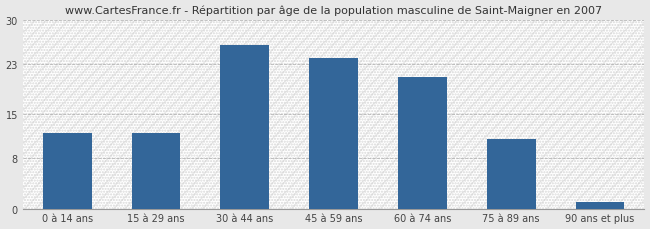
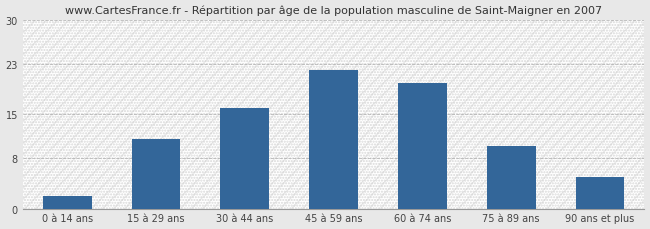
0 à 14 ans: 12 -> 2
15 à 29 ans: 12 -> 11
30 à 44 ans: 26 -> 16
45 à 59 ans: 24 -> 22
60 à 74 ans: 21 -> 20
75 à 89 ans: 11 -> 10
90 ans et plus: 1 -> 5
